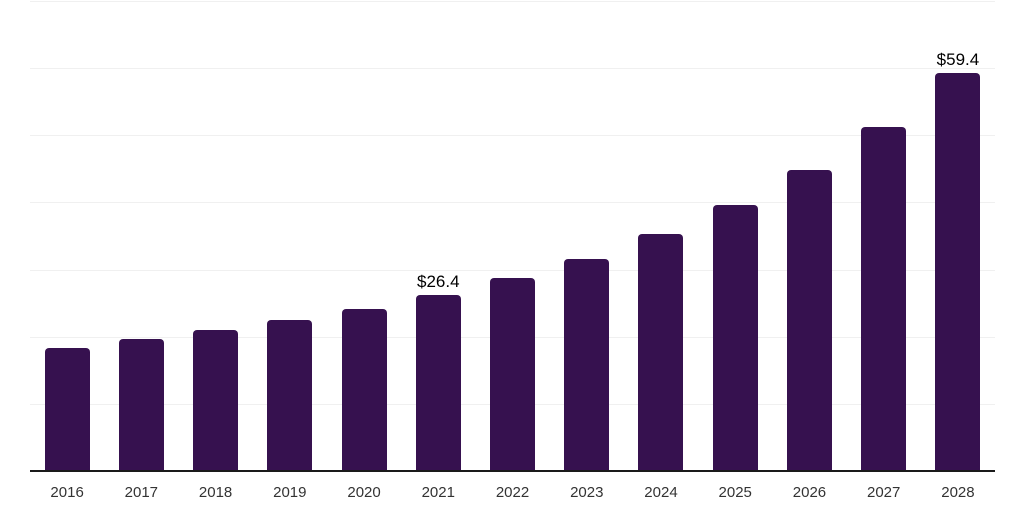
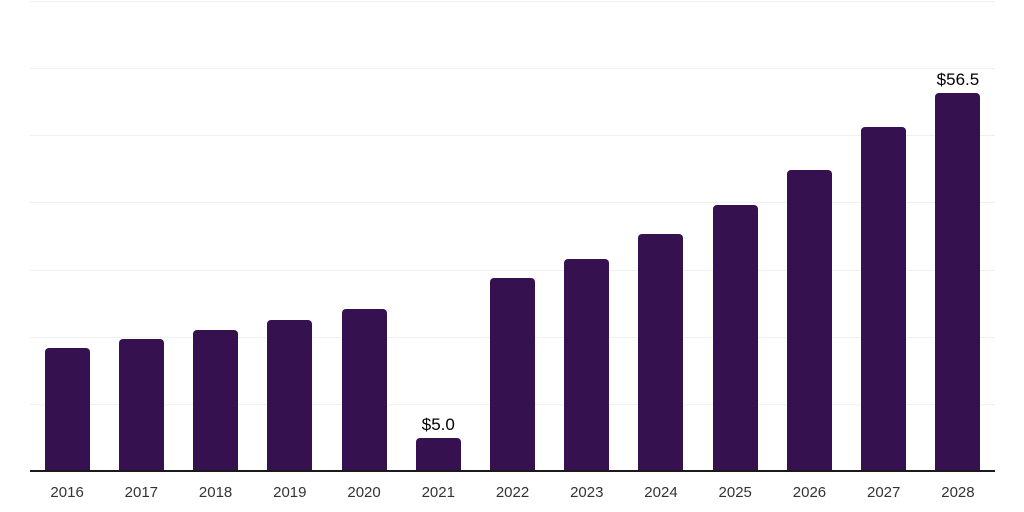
2021: $26.4 -> $5.0
2028: $59.4 -> $56.5
